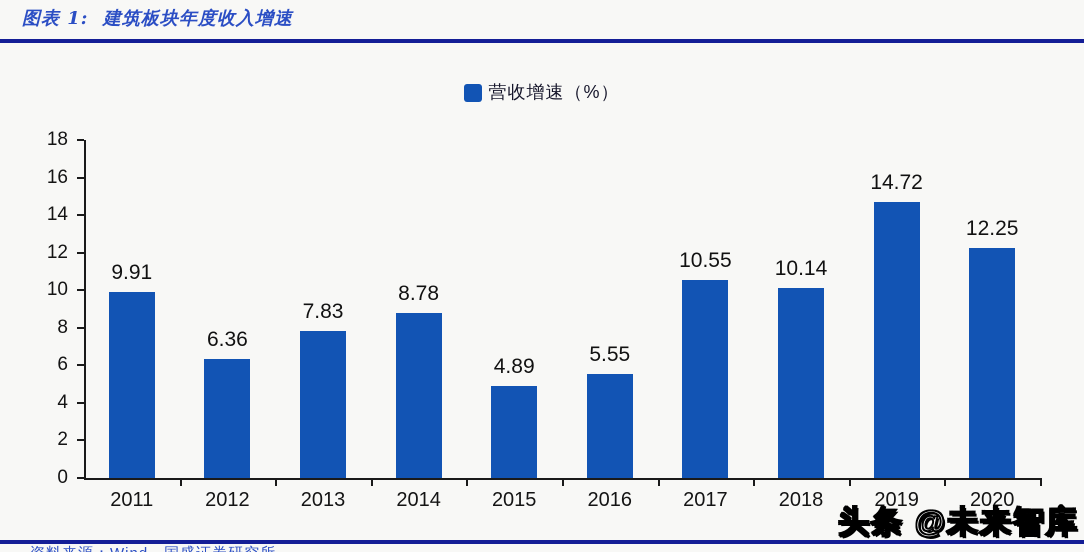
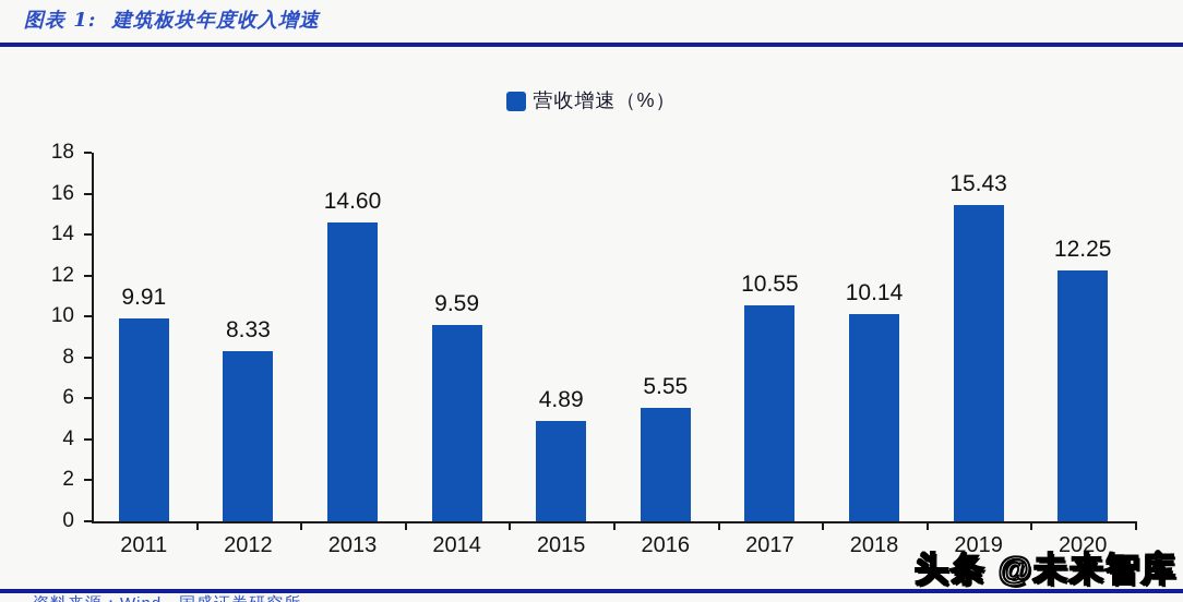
2012: 6.36 -> 8.33
2013: 7.83 -> 14.60
2014: 8.78 -> 9.59
2019: 14.72 -> 15.43
